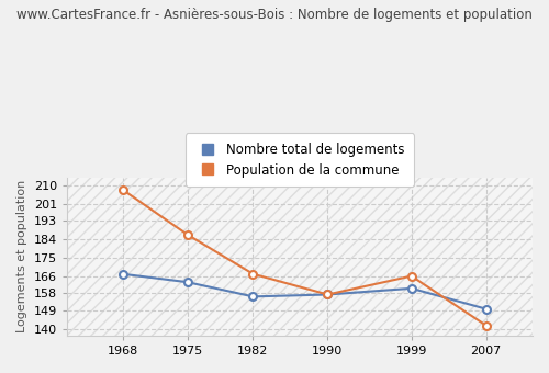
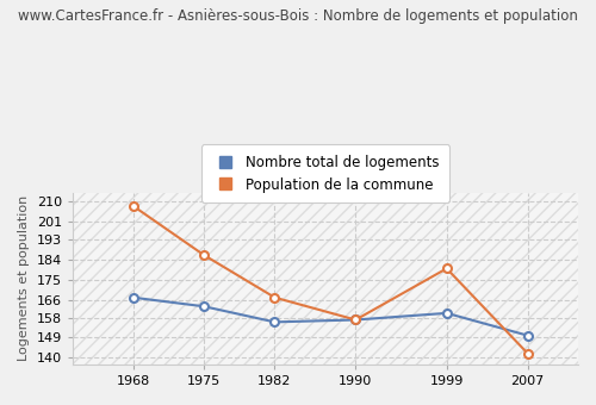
Population de la commune/1999: 166 -> 180
